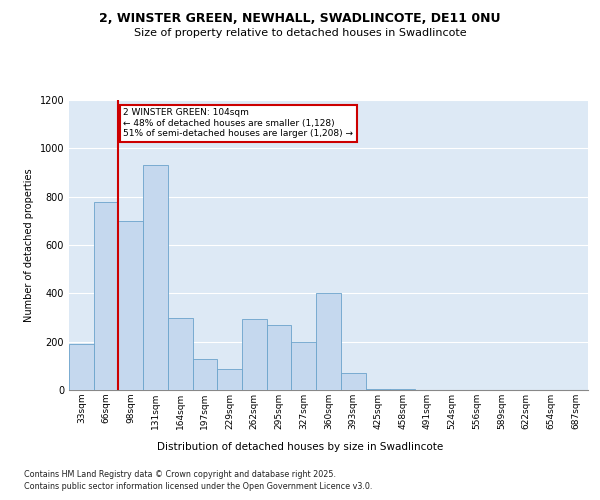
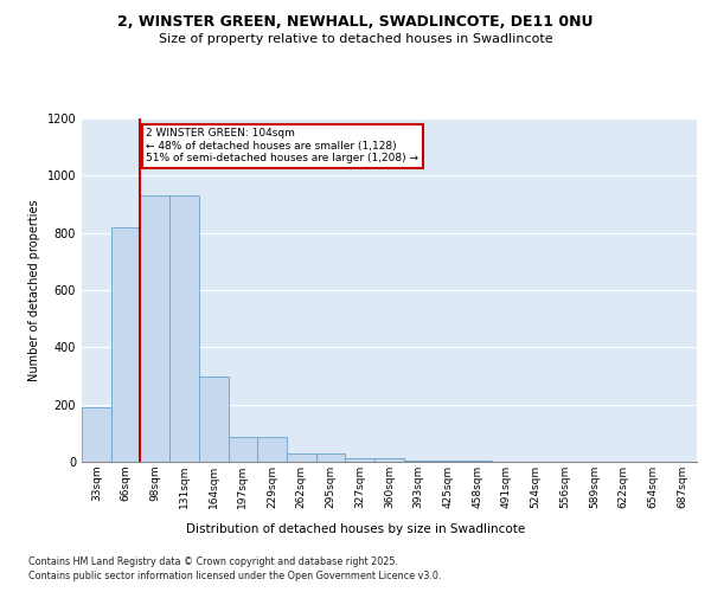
66sqm: 780 -> 820
98sqm: 700 -> 930
197sqm: 130 -> 85
262sqm: 295 -> 30
295sqm: 270 -> 30
327sqm: 200 -> 12
360sqm: 400 -> 12
393sqm: 70 -> 5
